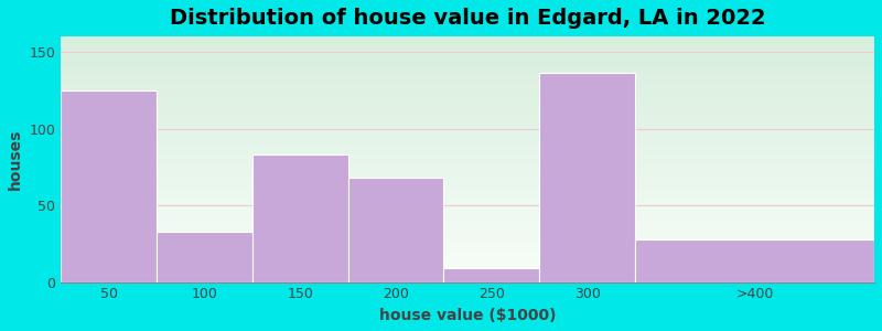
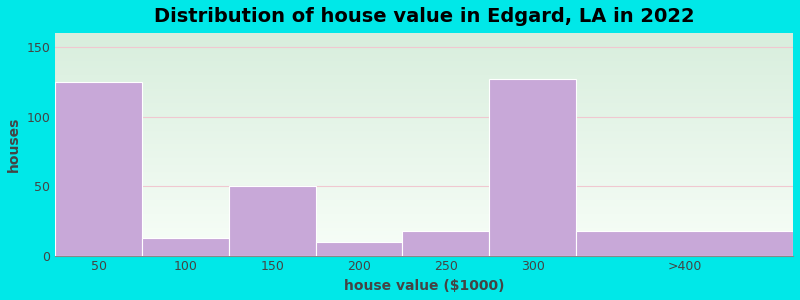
100: 33 -> 13
150: 83 -> 50
200: 68 -> 10
250: 9 -> 18
300: 136 -> 127
>400: 28 -> 18
